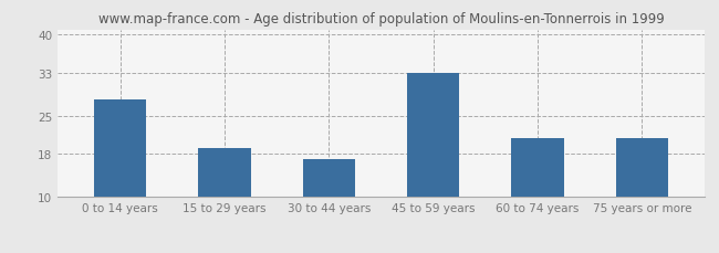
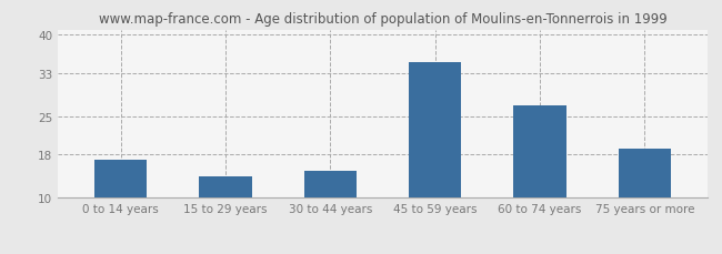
0 to 14 years: 28 -> 17
15 to 29 years: 19 -> 14
30 to 44 years: 17 -> 15
45 to 59 years: 33 -> 35
60 to 74 years: 21 -> 27
75 years or more: 21 -> 19
